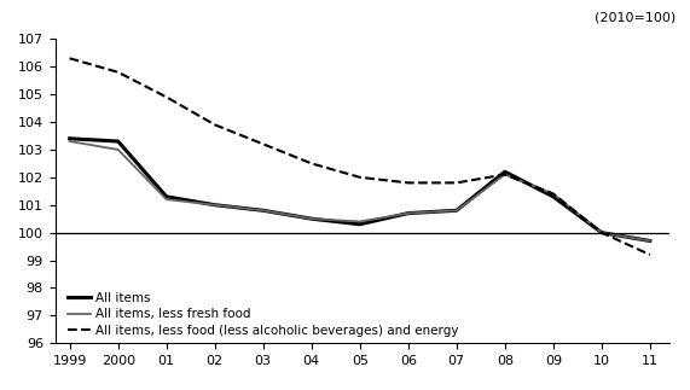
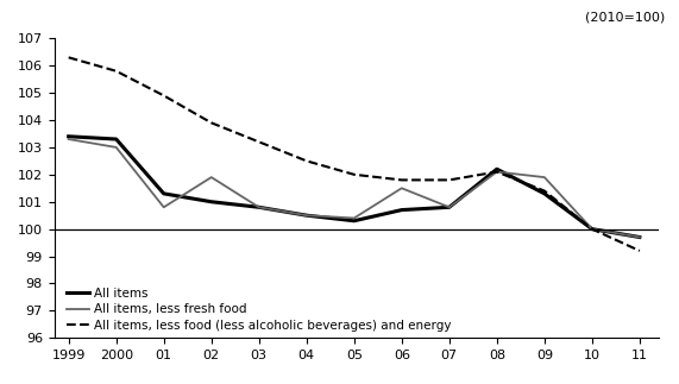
All items, less fresh food/01: 101.2 -> 100.8
All items, less fresh food/02: 101.0 -> 101.9
All items, less fresh food/06: 100.7 -> 101.5
All items, less fresh food/09: 101.4 -> 101.9
